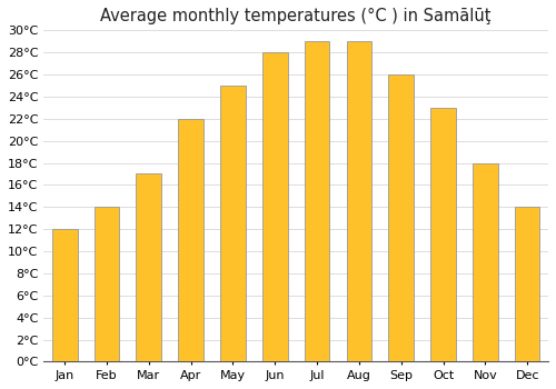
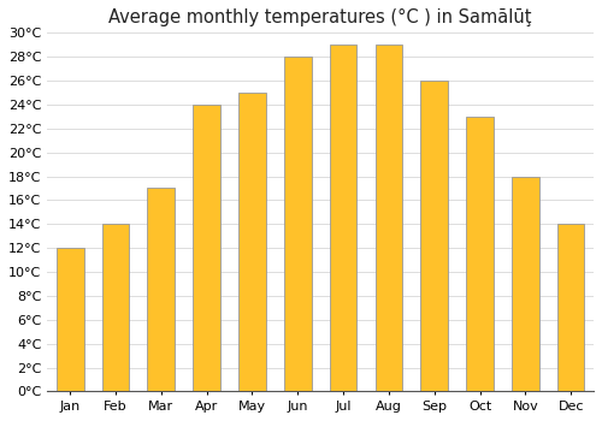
Apr: 22°C -> 24°C
